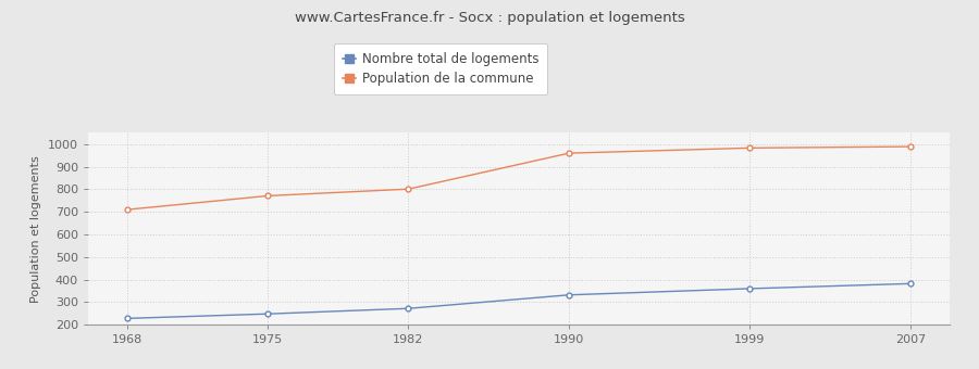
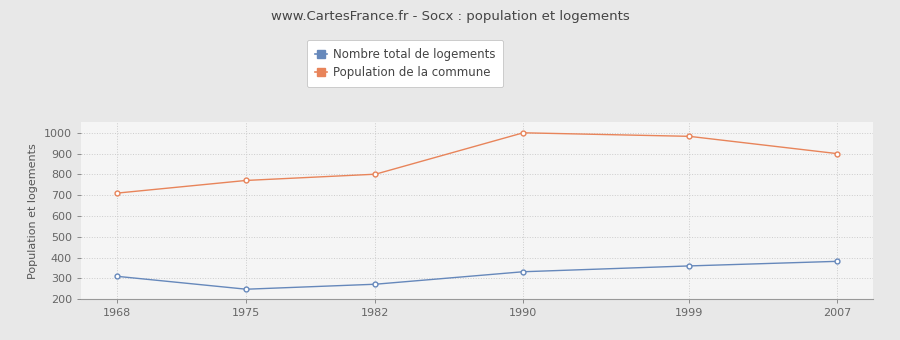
Nombre total de logements/1968: 228 -> 310
Population de la commune/1990: 960 -> 1000
Population de la commune/2007: 989 -> 900
